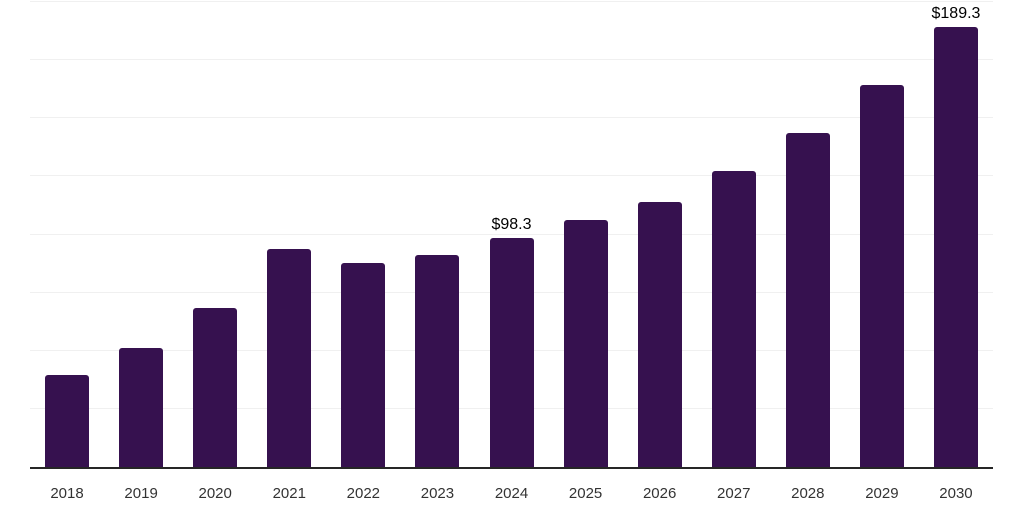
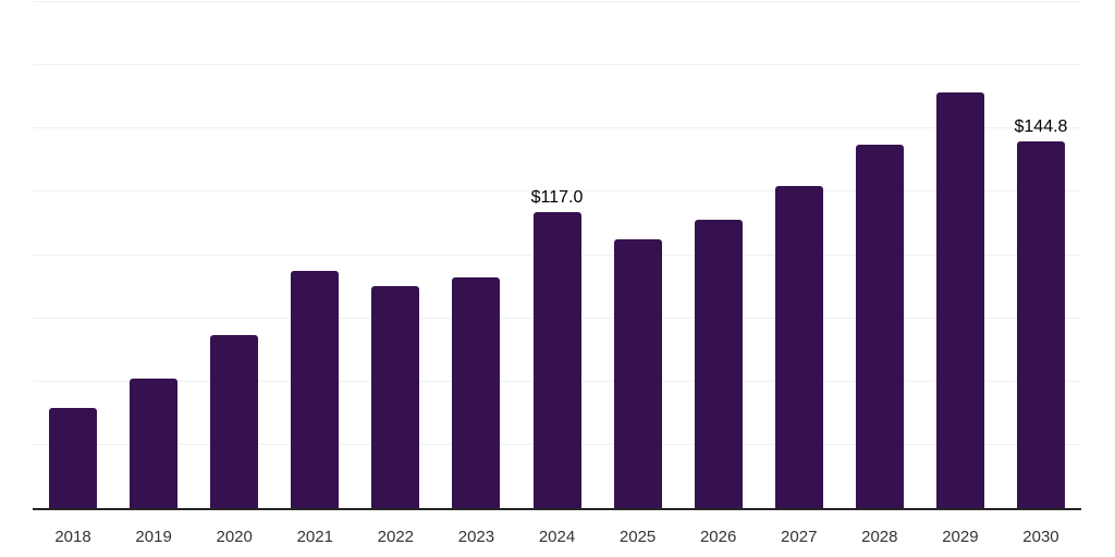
2024: $98.3 -> $117.0
2030: $189.3 -> $144.8
